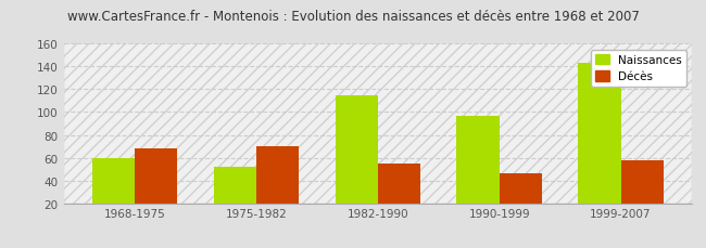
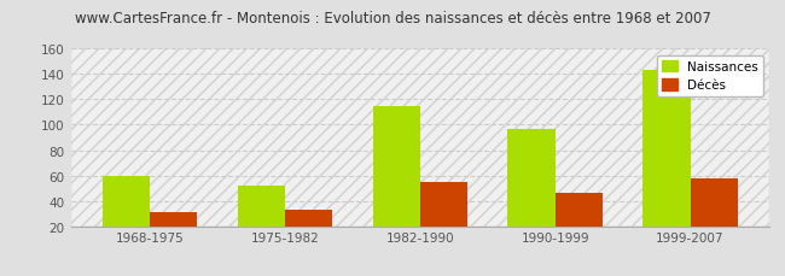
Décès/1968-1975: 68 -> 31
Décès/1975-1982: 70 -> 33
